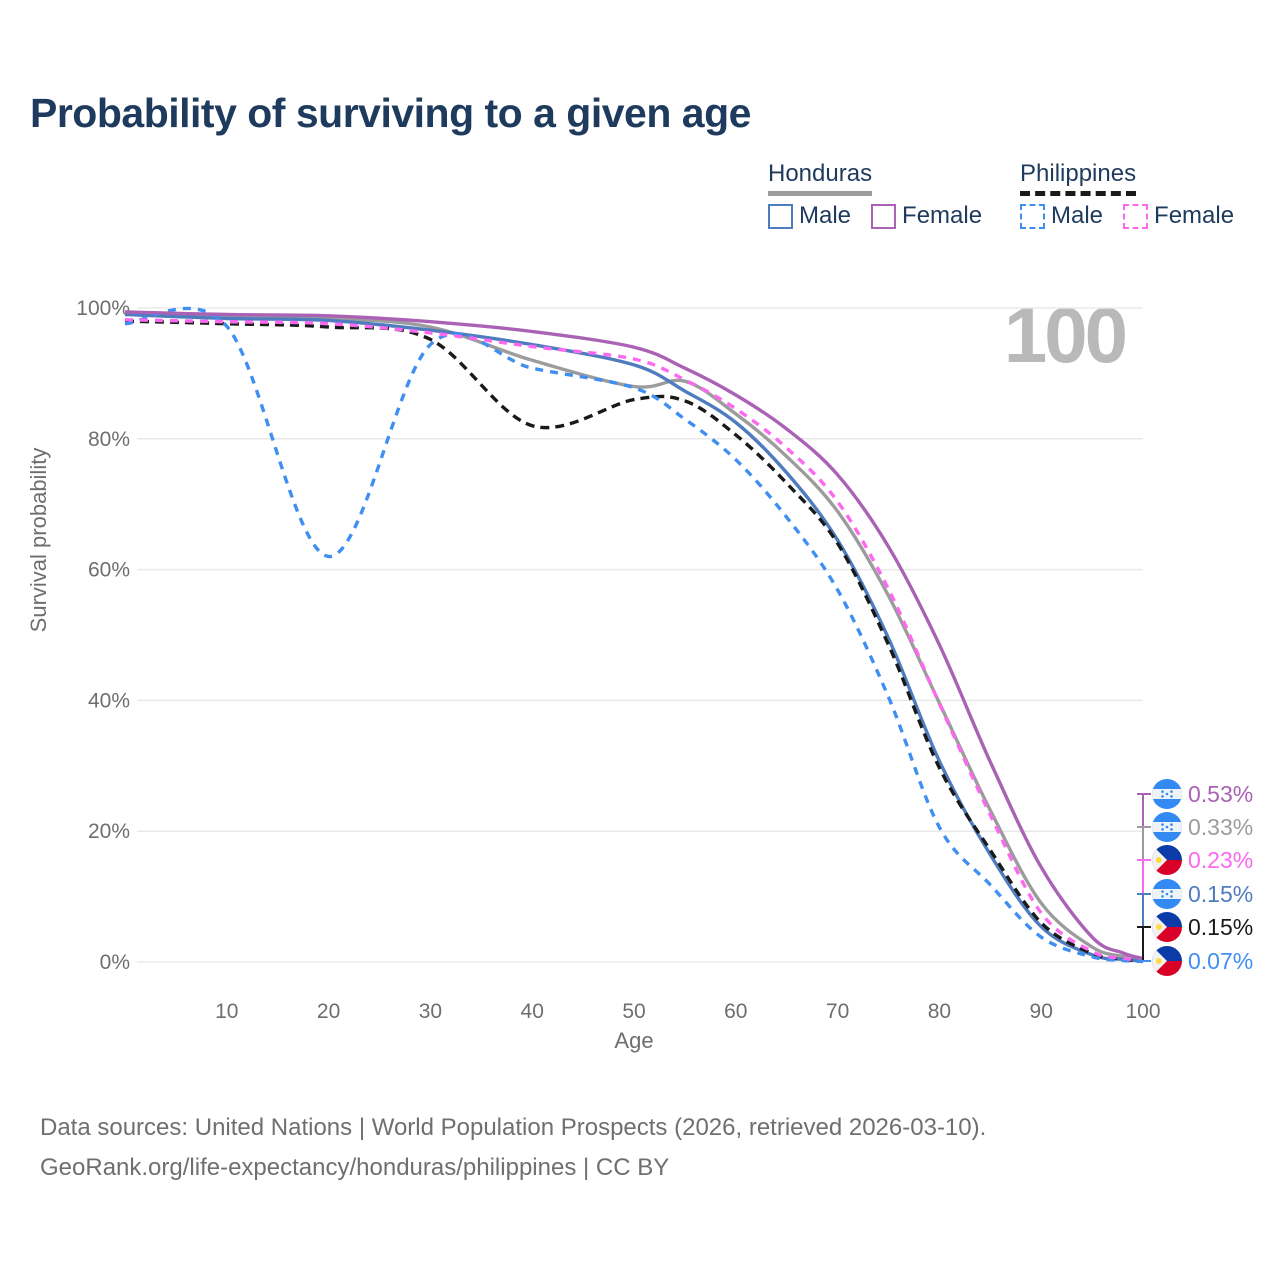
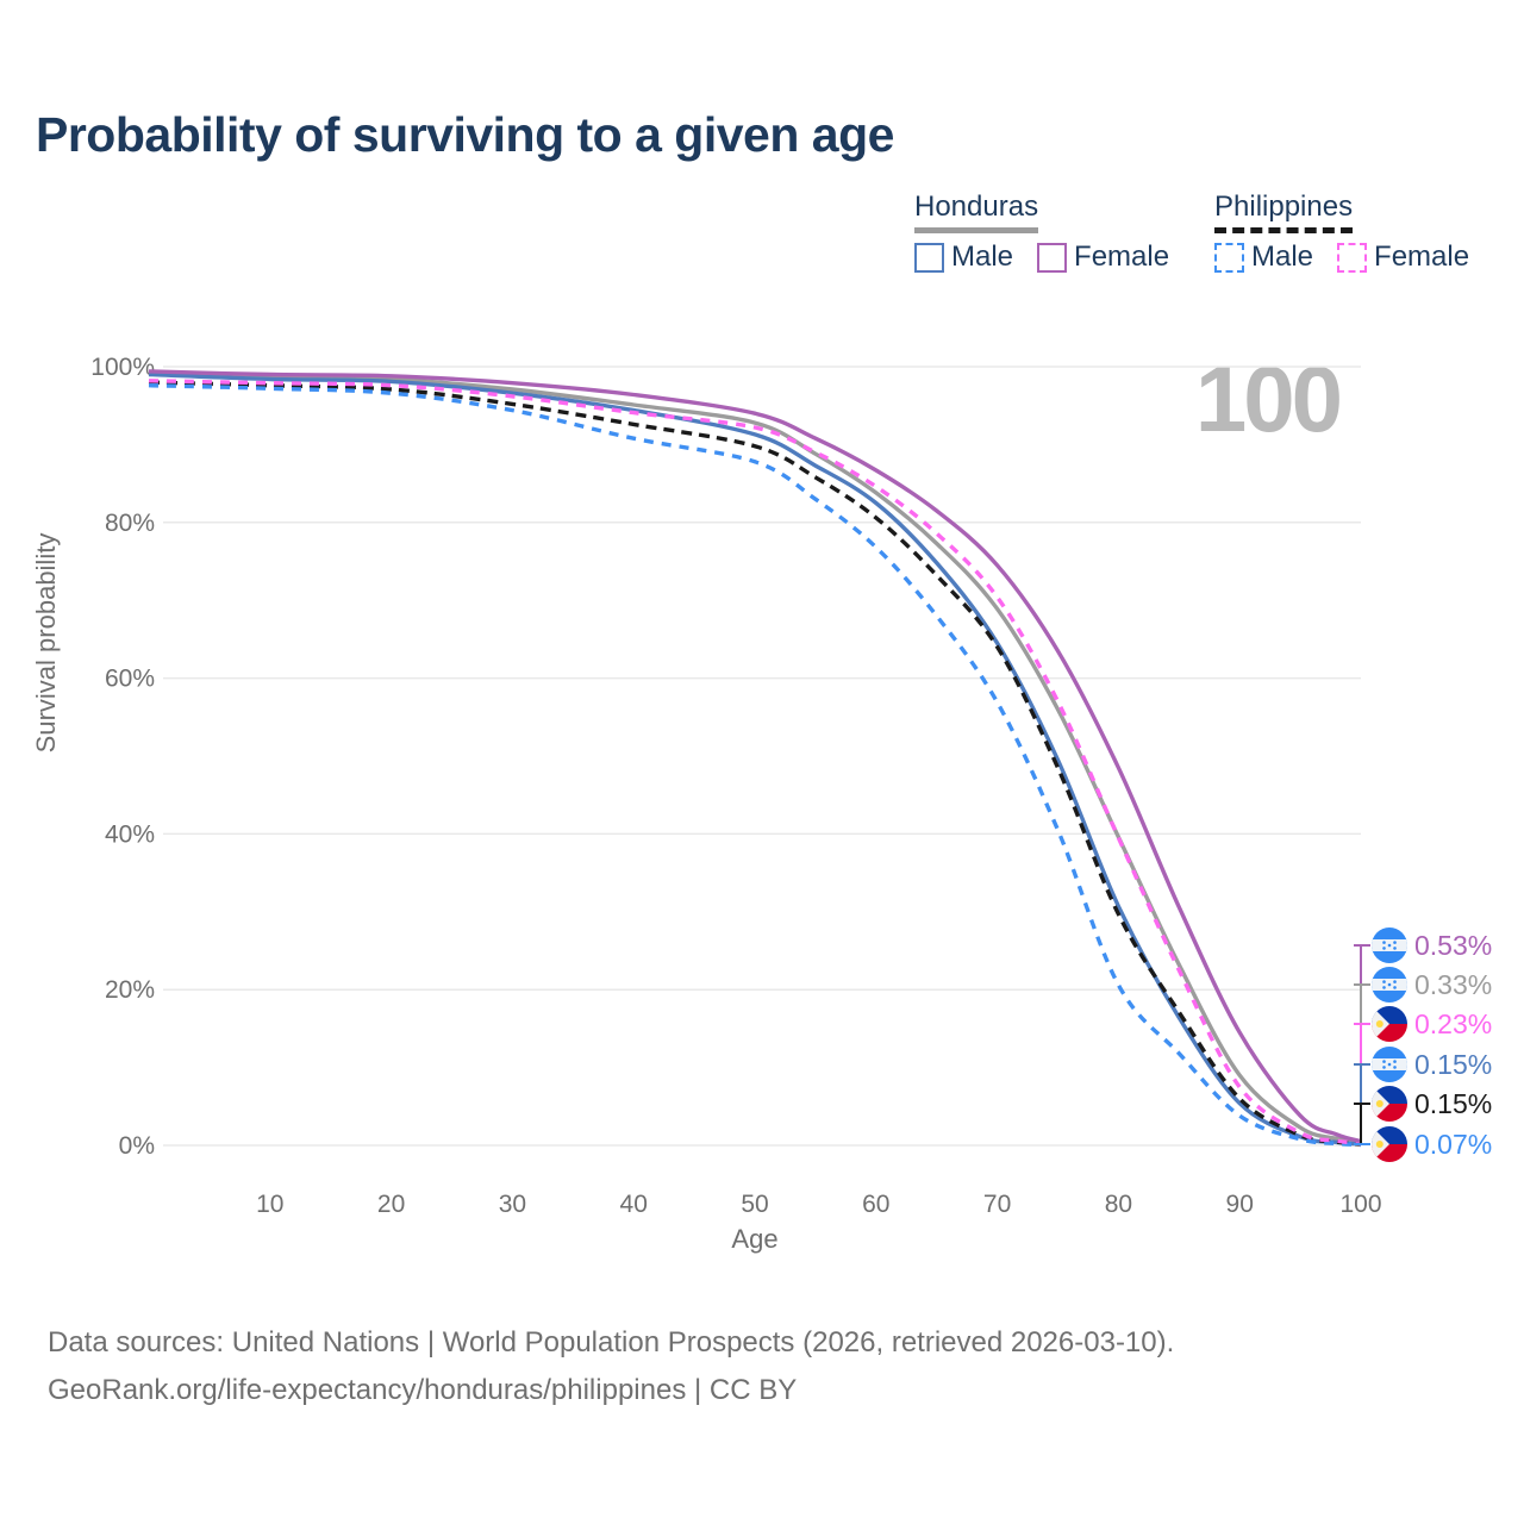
Philippines Male/20: 62% -> 97%
Honduras/40: 92% -> 95%
Philippines/40: 82% -> 93%
Honduras/50: 88% -> 93%
Philippines/50: 86% -> 90%
